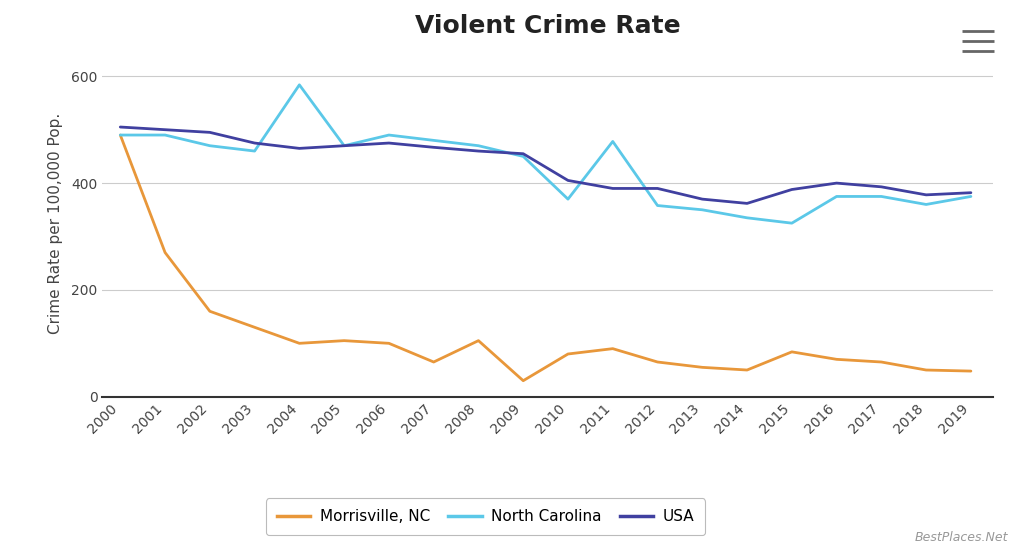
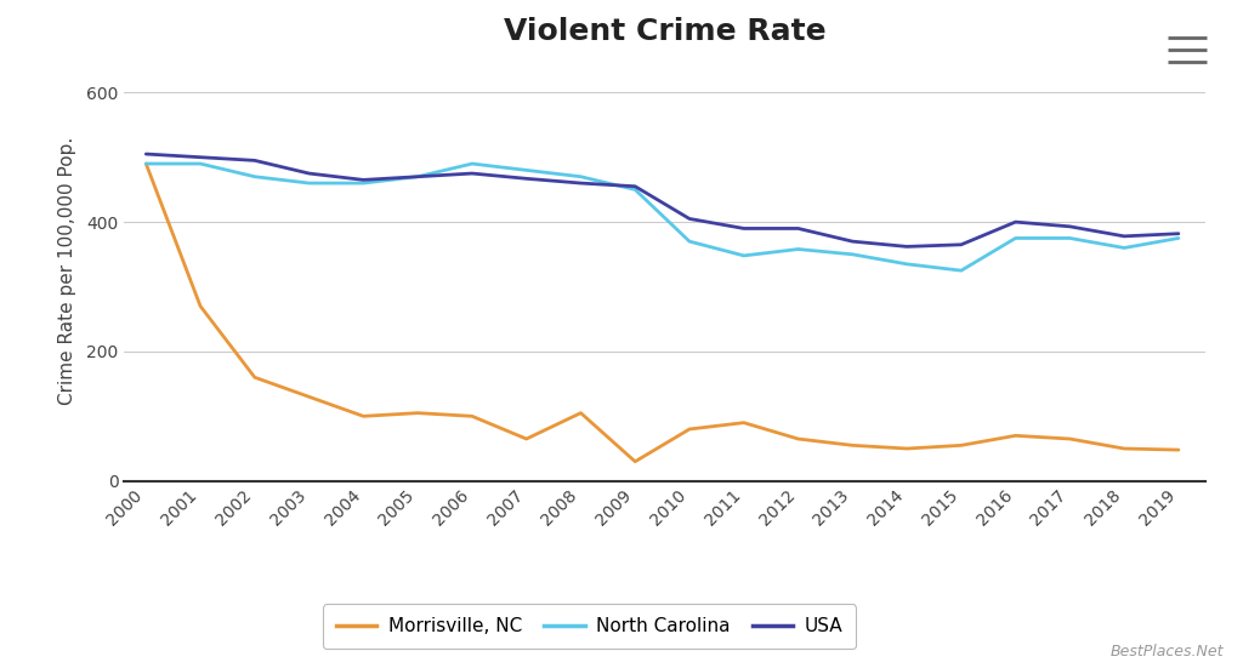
North Carolina/2004: 584 -> 460
North Carolina/2011: 478 -> 348
Morrisville, NC/2015: 84 -> 55
USA/2015: 388 -> 365
